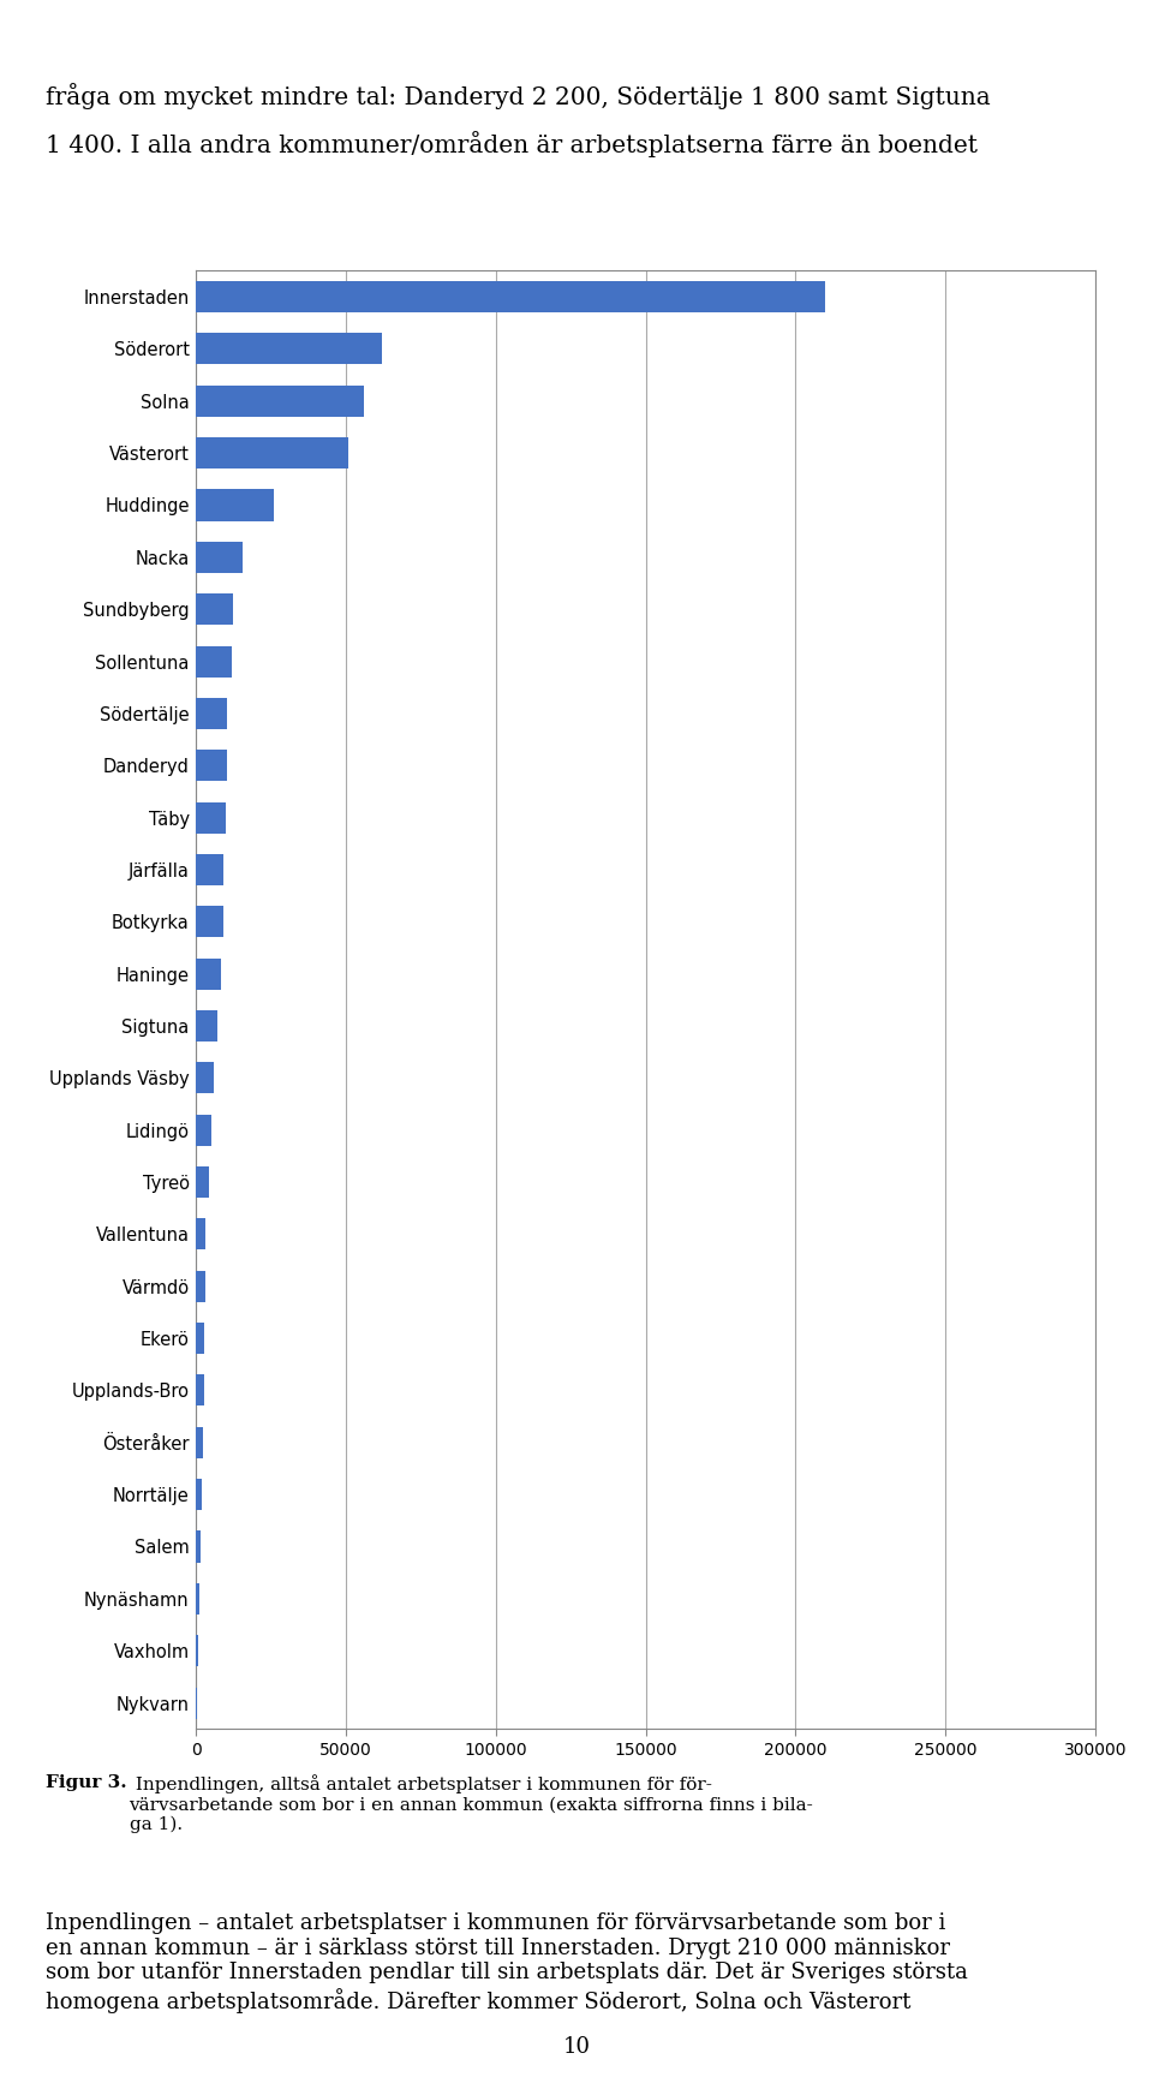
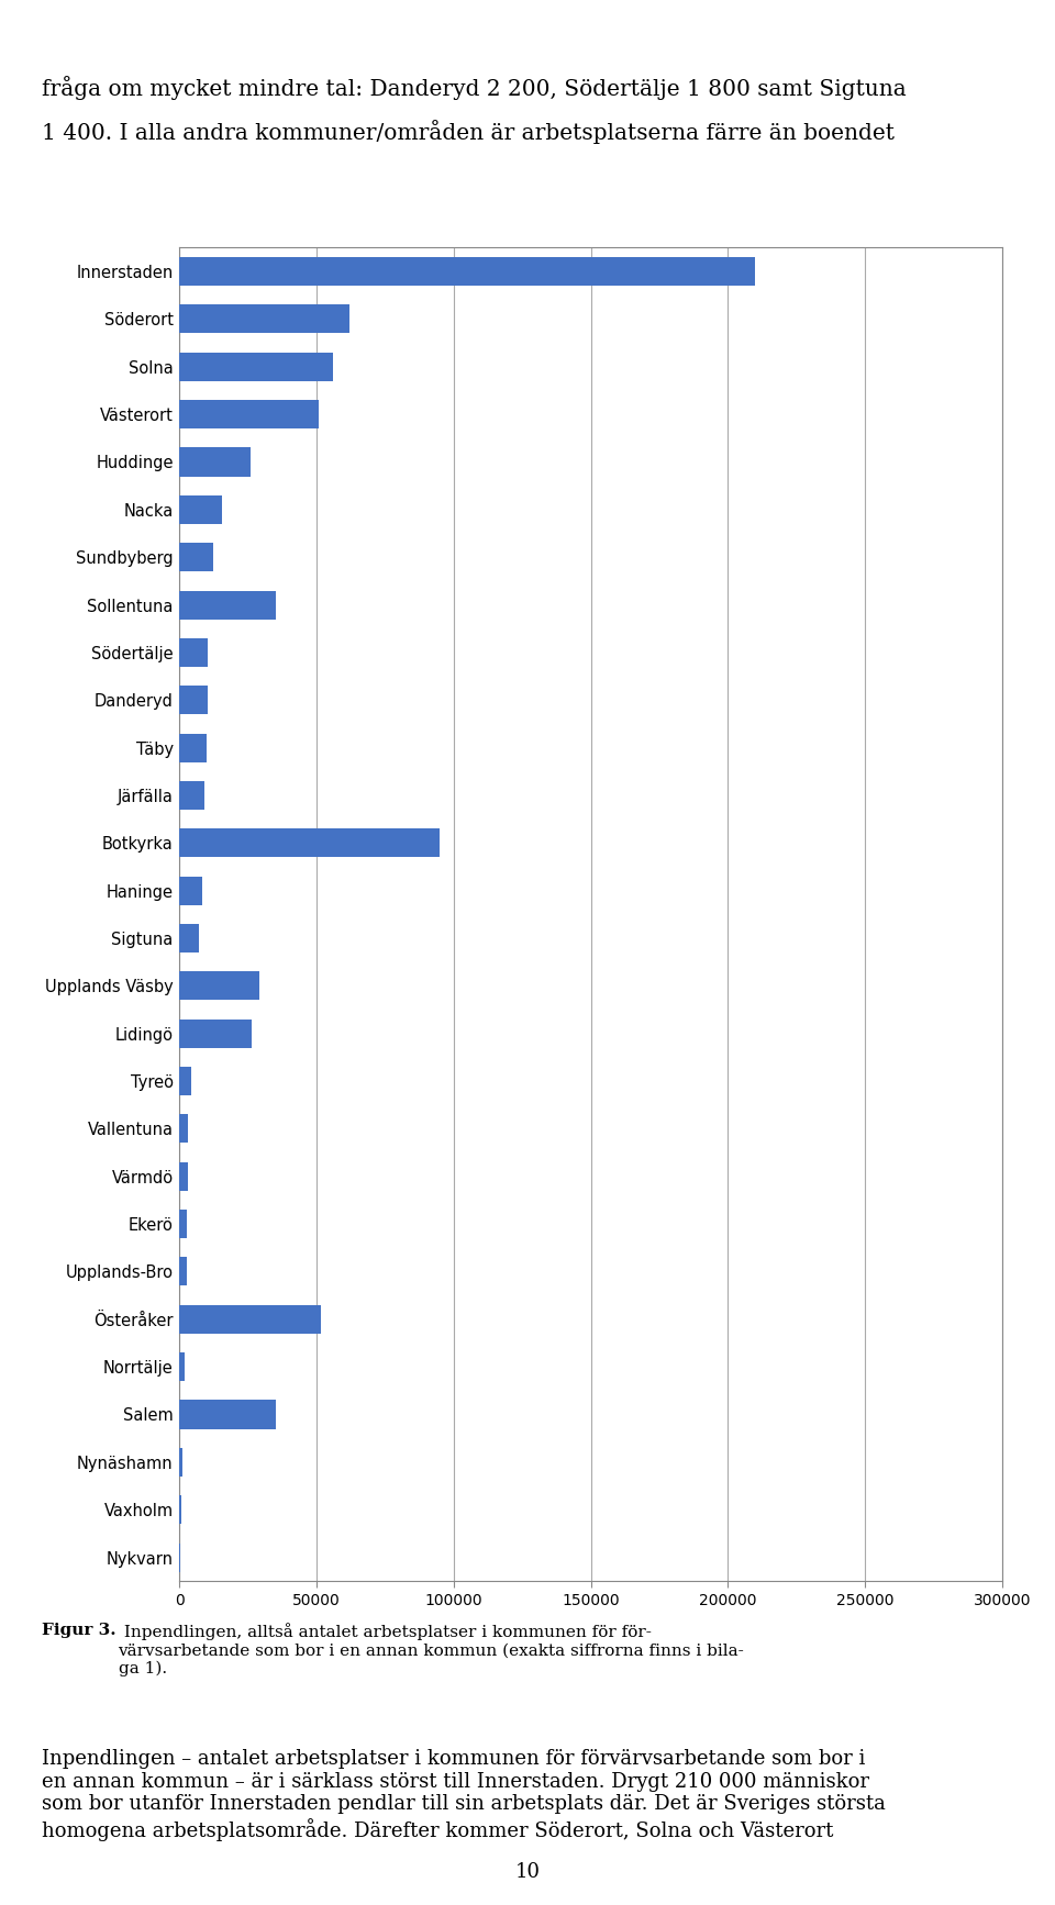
Sollentuna: 12000 -> 35000
Botkyrka: 9000 -> 95000
Upplands Väsby: 6000 -> 29000
Lidingö: 5200 -> 26500
Österåker: 2500 -> 51500
Salem: 1500 -> 35000
